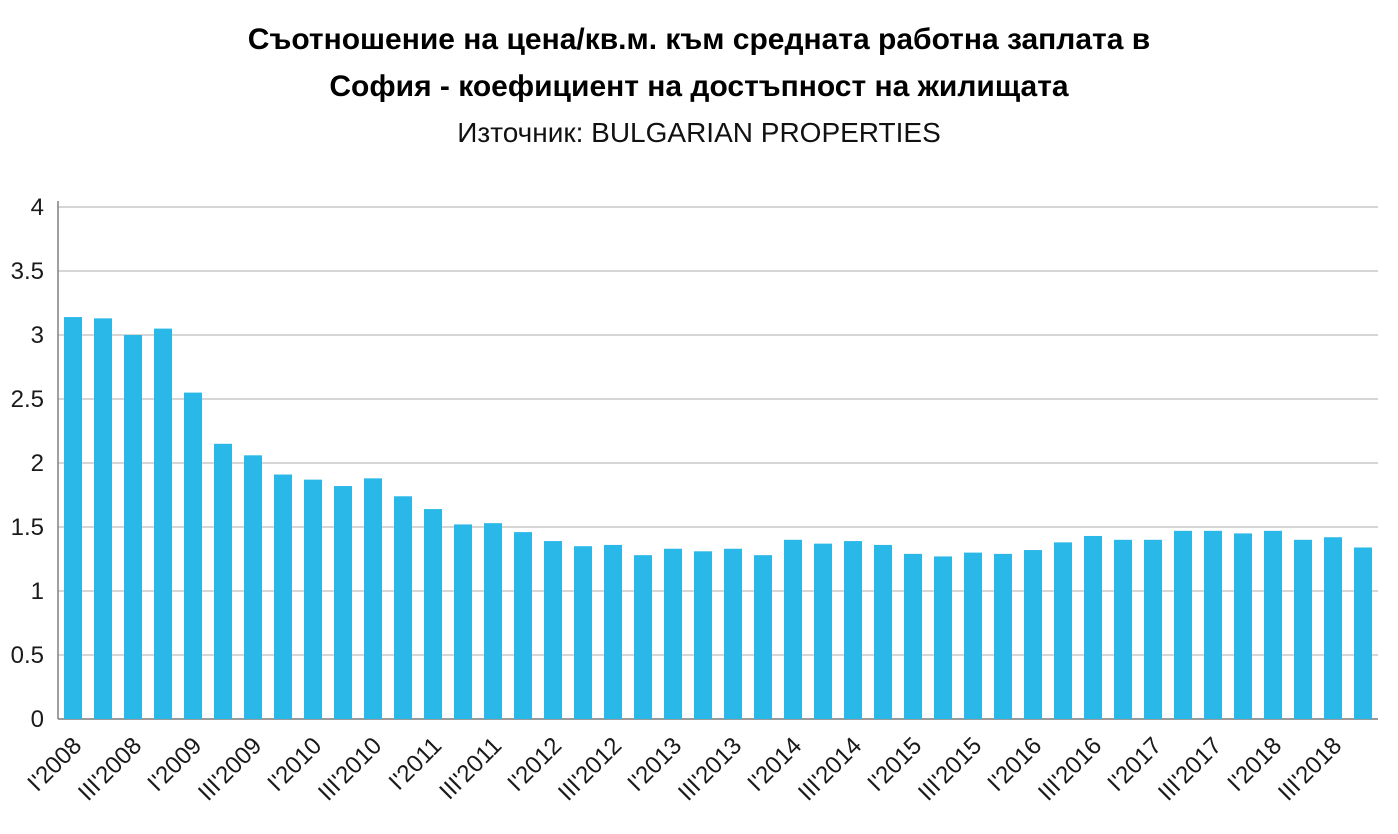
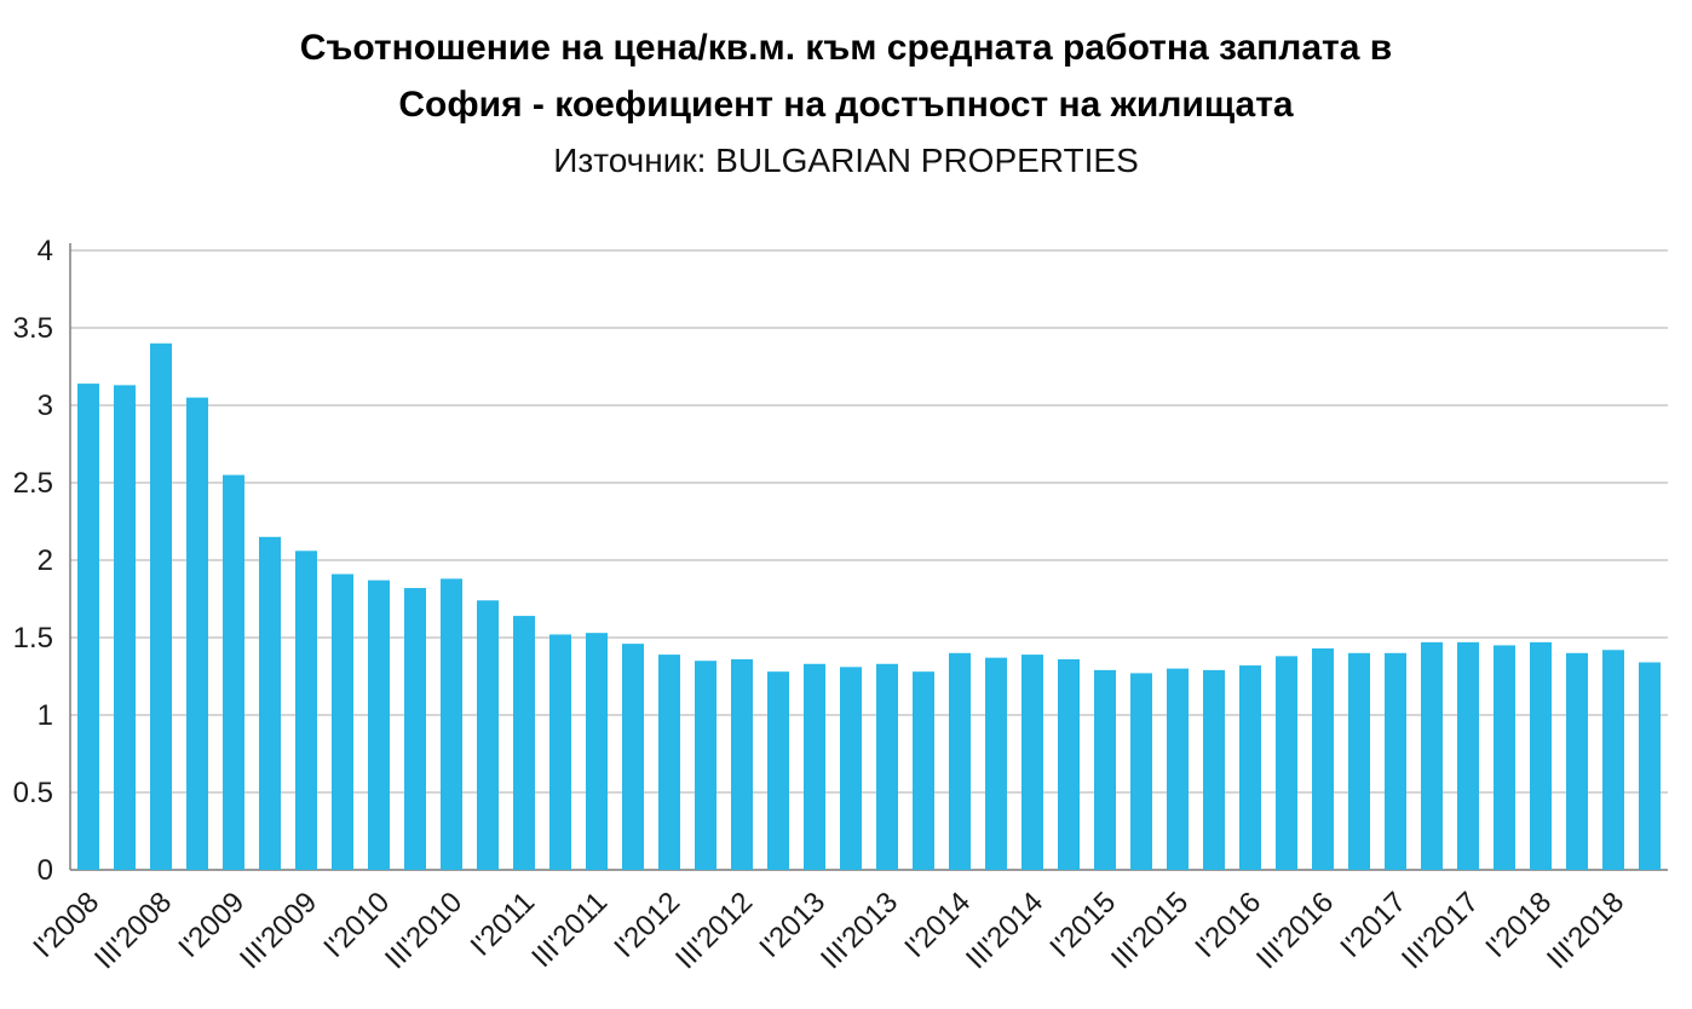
III'2008: 3.00 -> 3.40
